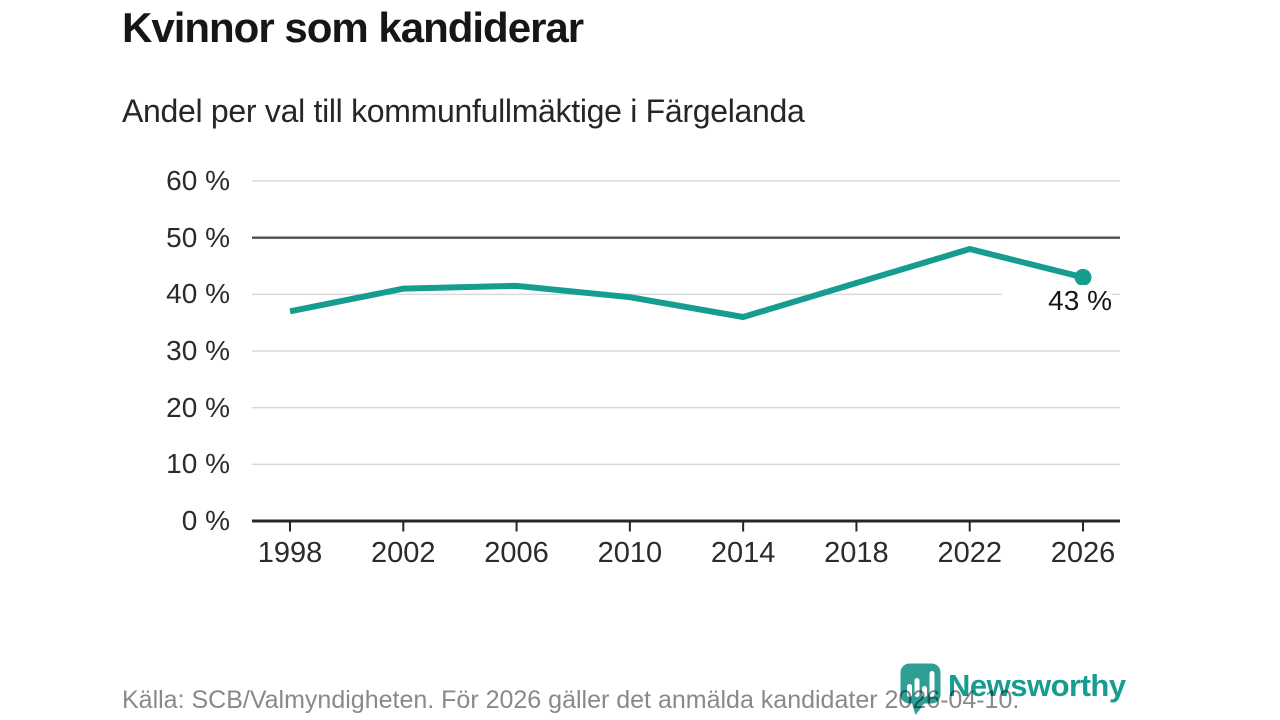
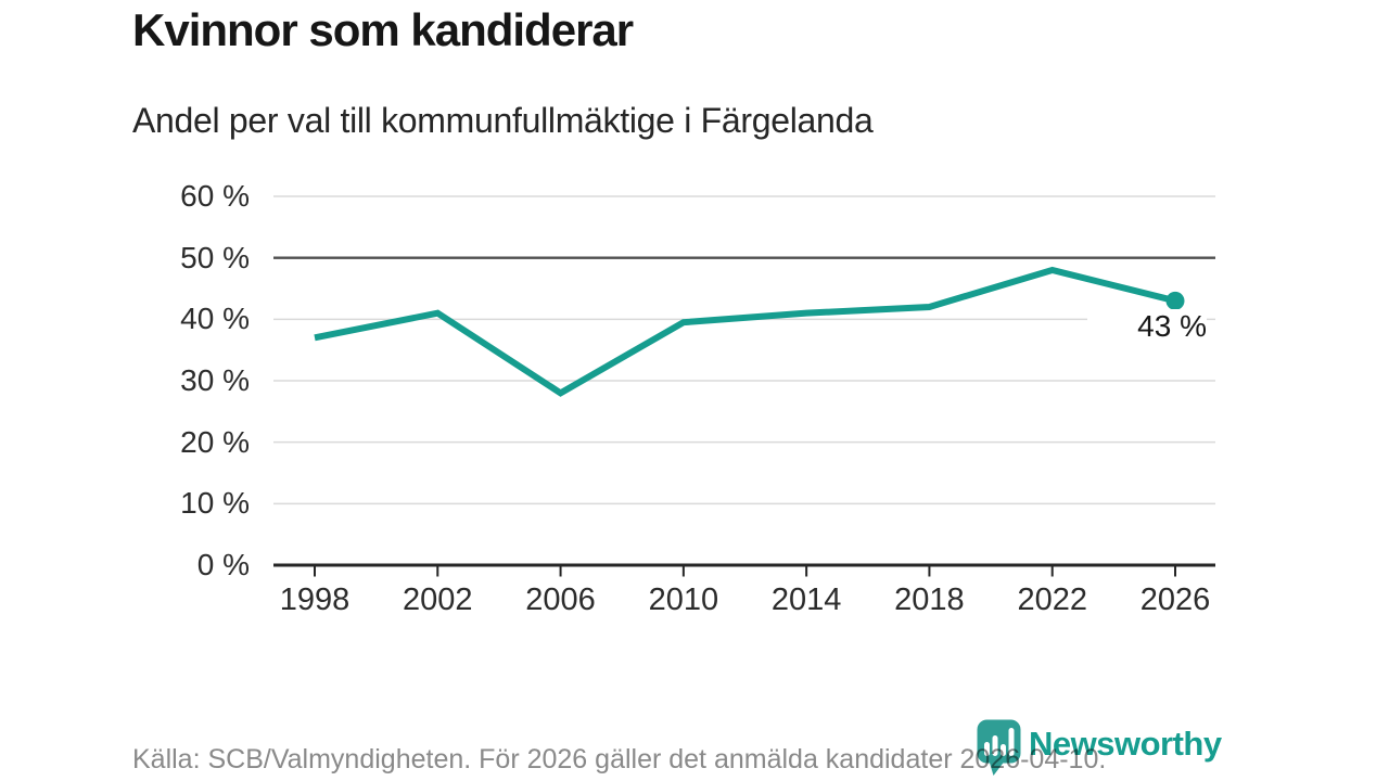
2006: 42% -> 28%
2014: 36% -> 41%
